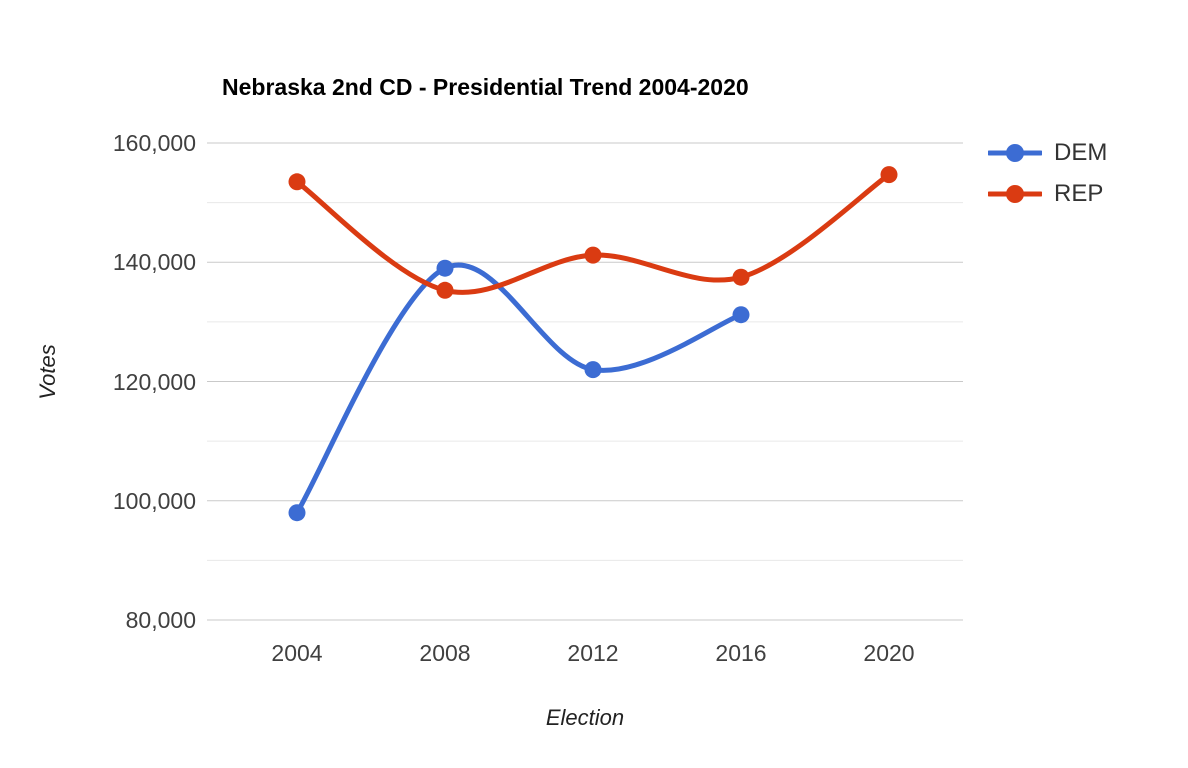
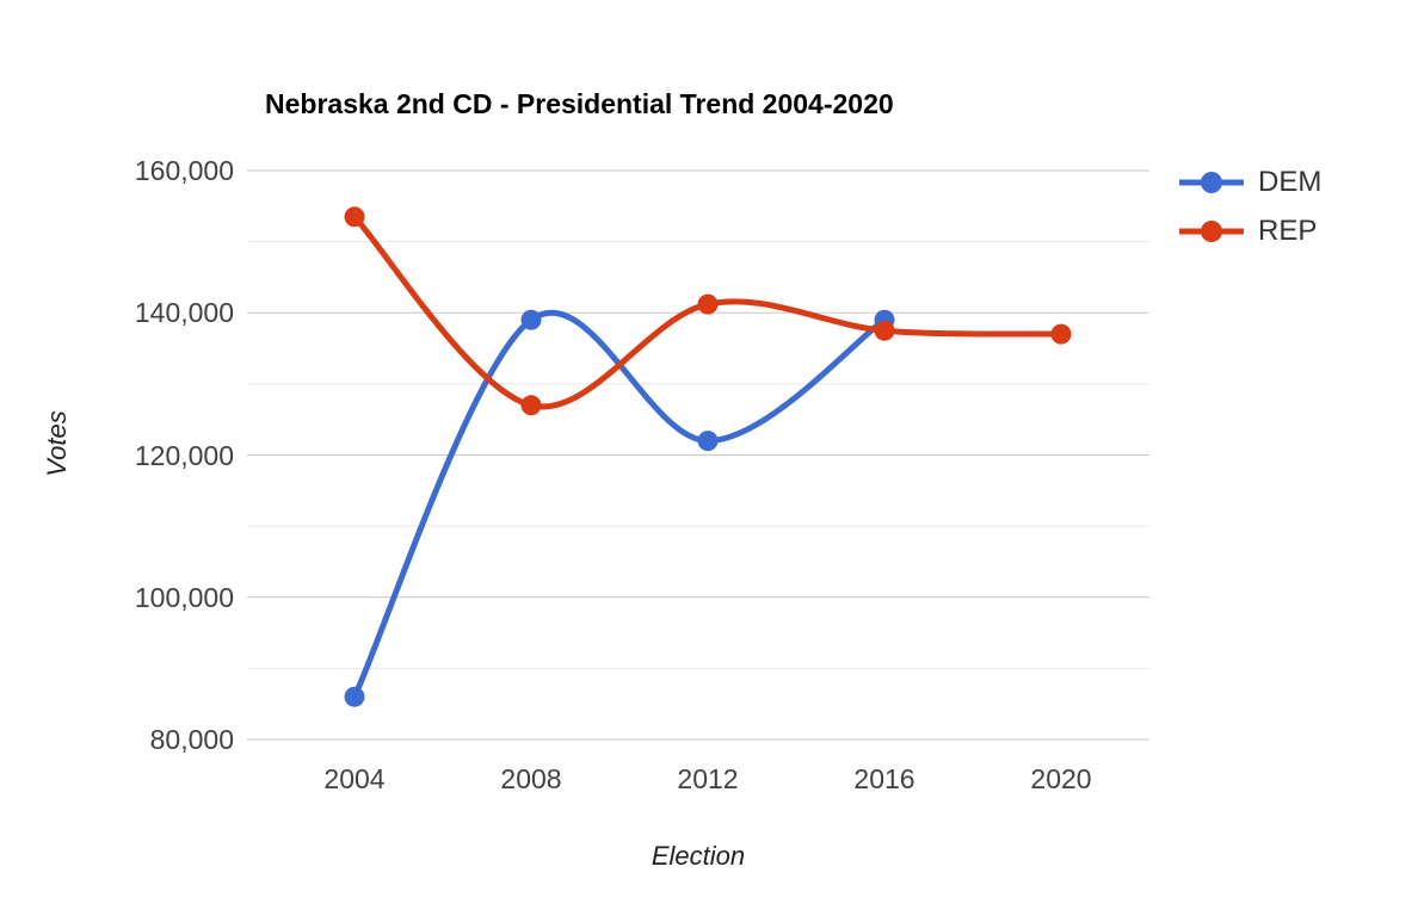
DEM/2004: 98000 -> 86000
REP/2008: 135000 -> 127000
DEM/2016: 131000 -> 139000
REP/2020: 155000 -> 137000
